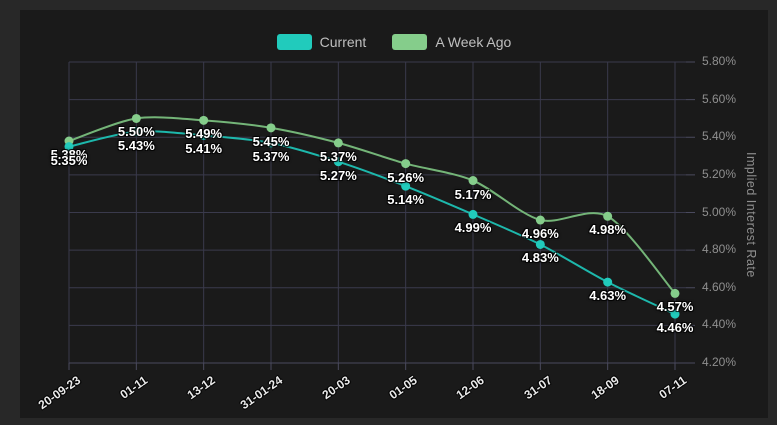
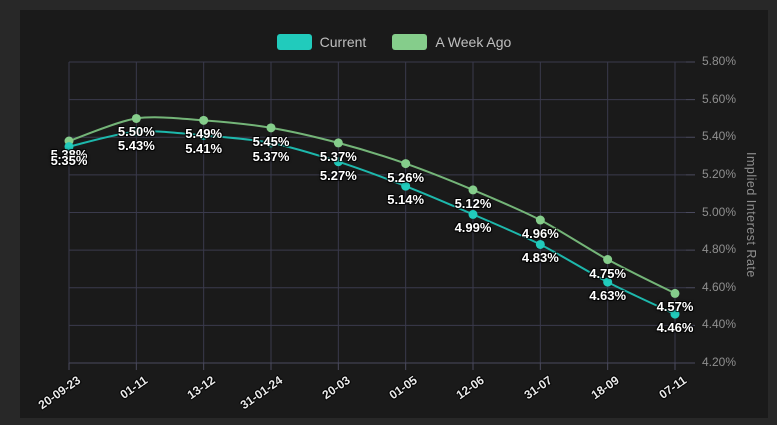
A Week Ago/12-06: 5.17% -> 5.12%
A Week Ago/18-09: 4.98% -> 4.75%
